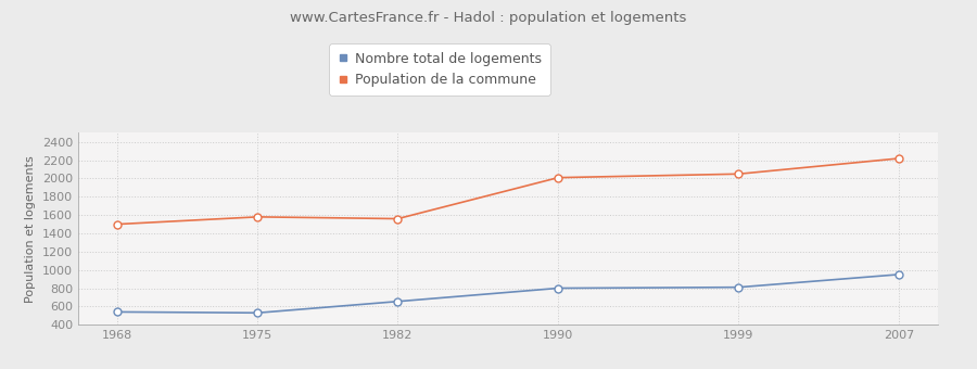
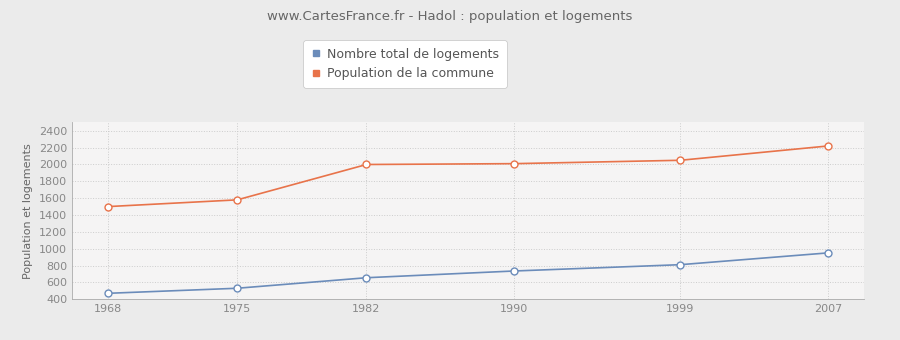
Nombre total de logements/1968: 540 -> 470
Population de la commune/1982: 1560 -> 2000
Nombre total de logements/1990: 800 -> 740
